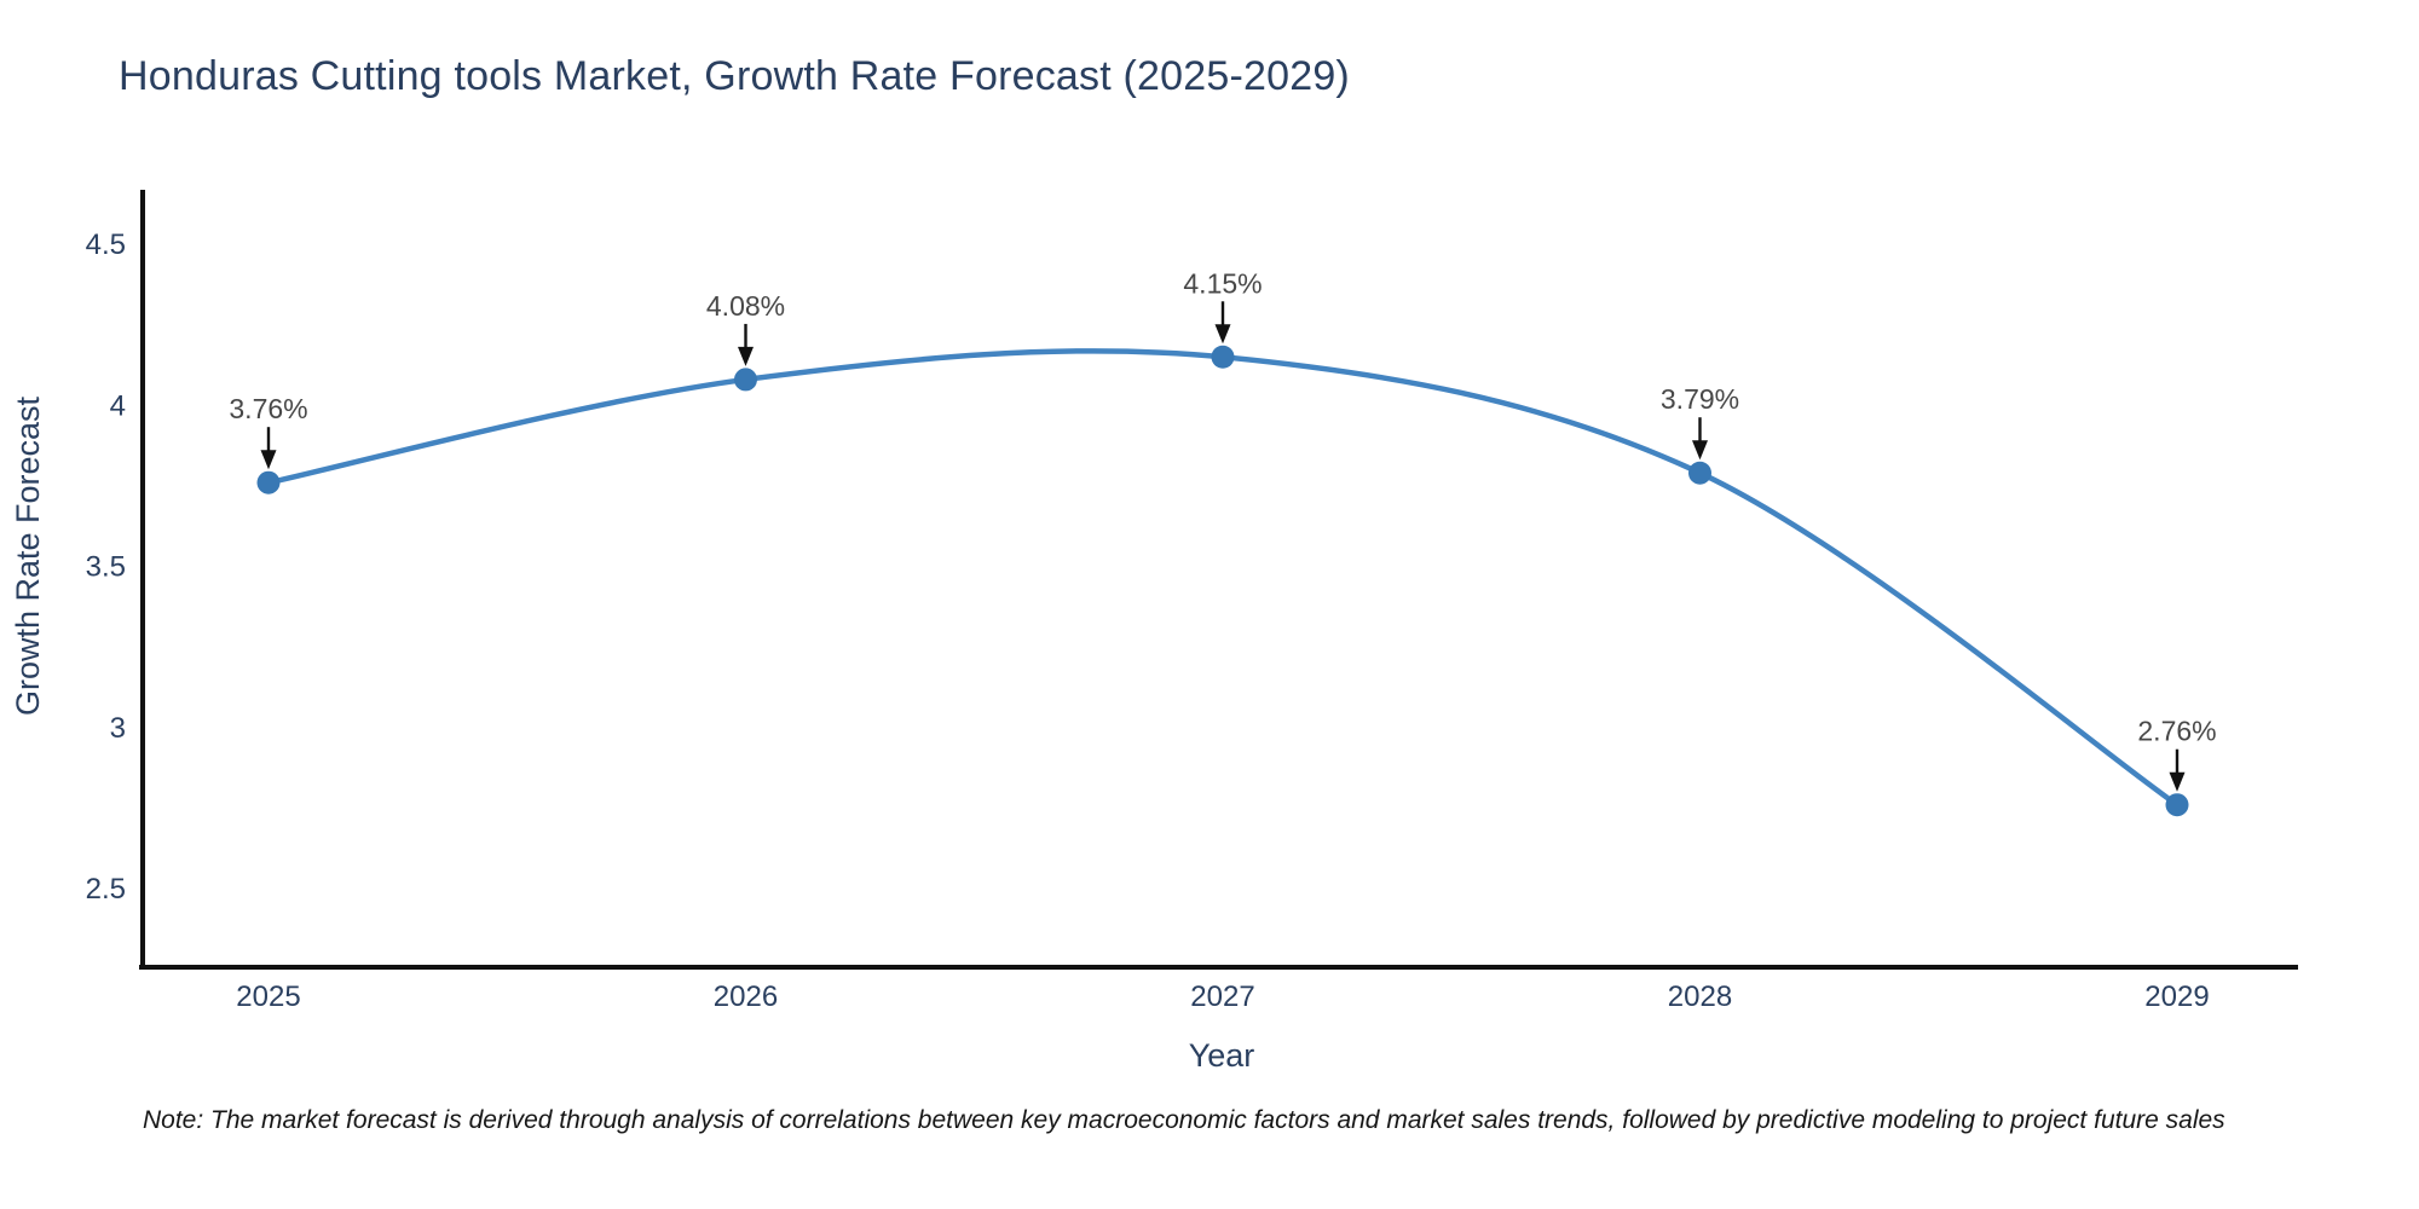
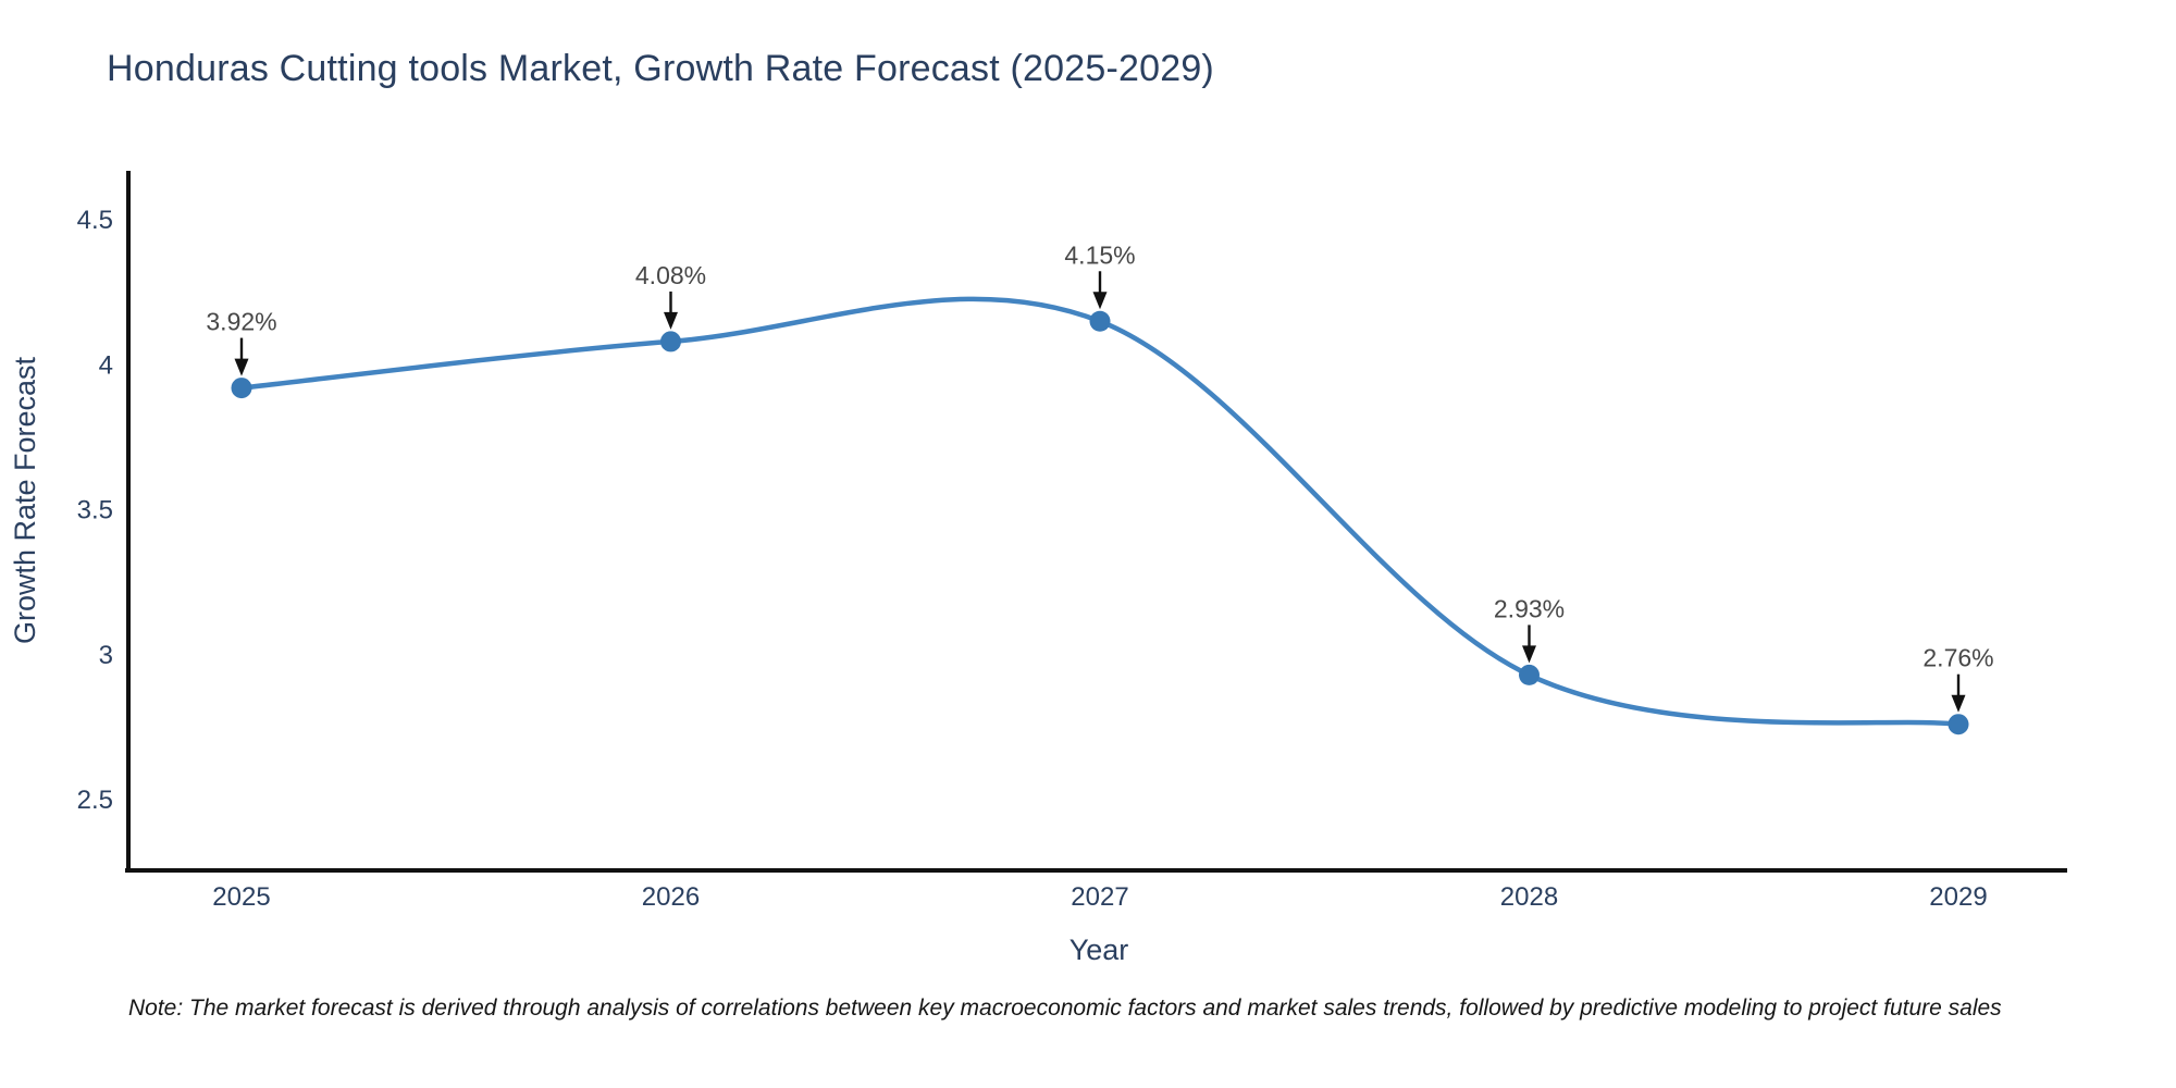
2025: 3.76% -> 3.92%
2028: 3.79% -> 2.93%
